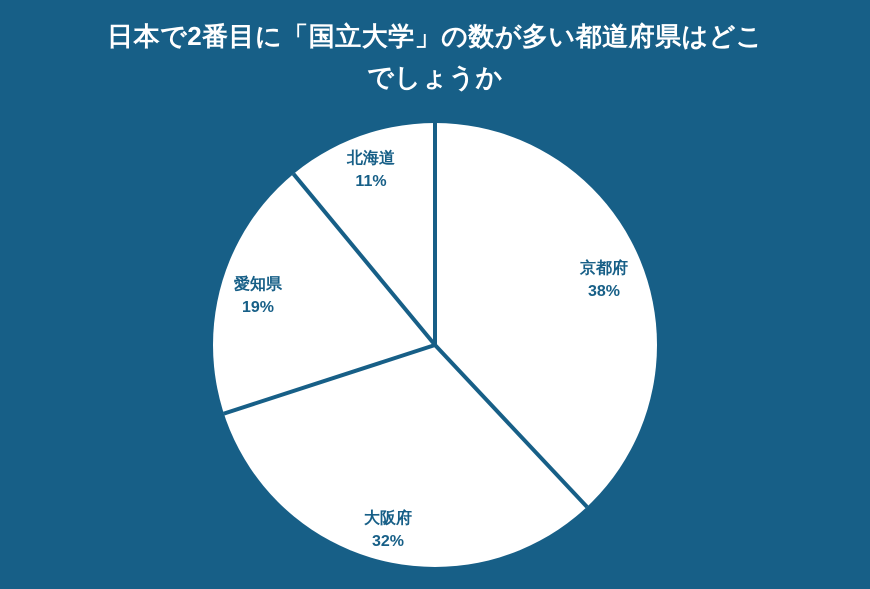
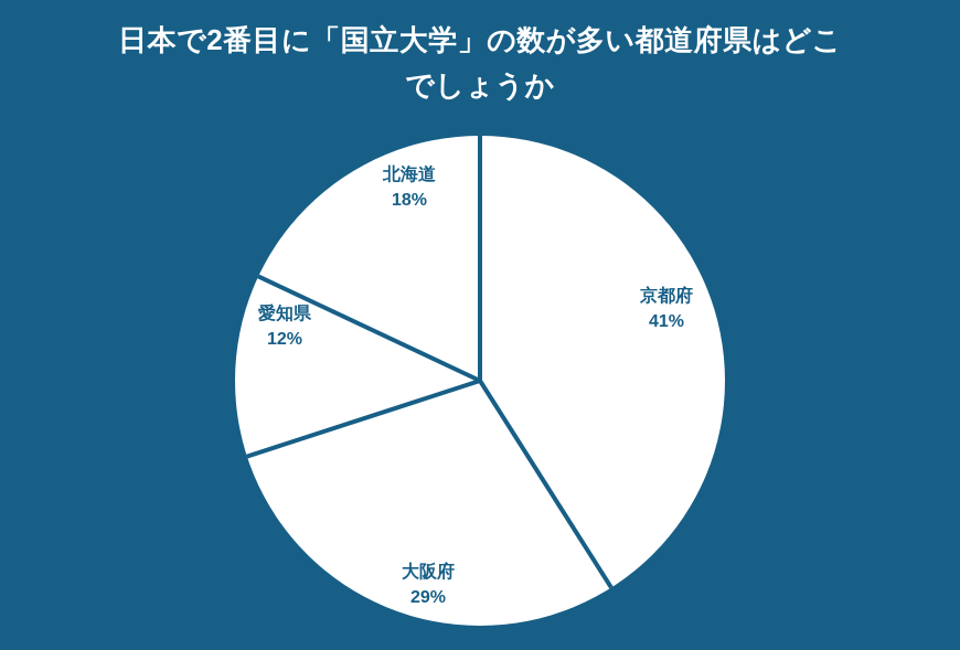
京都府: 38% -> 41%
大阪府: 32% -> 29%
愛知県: 19% -> 12%
北海道: 11% -> 18%
